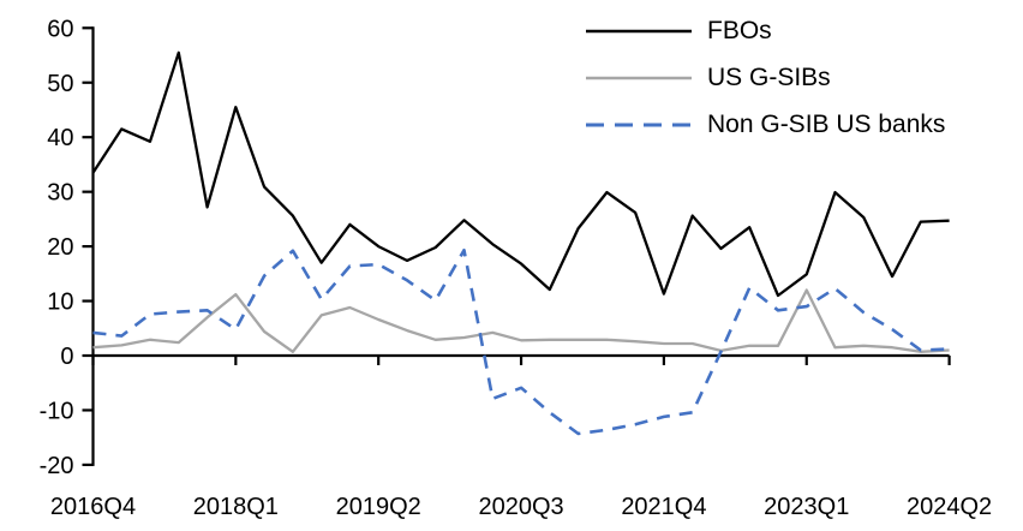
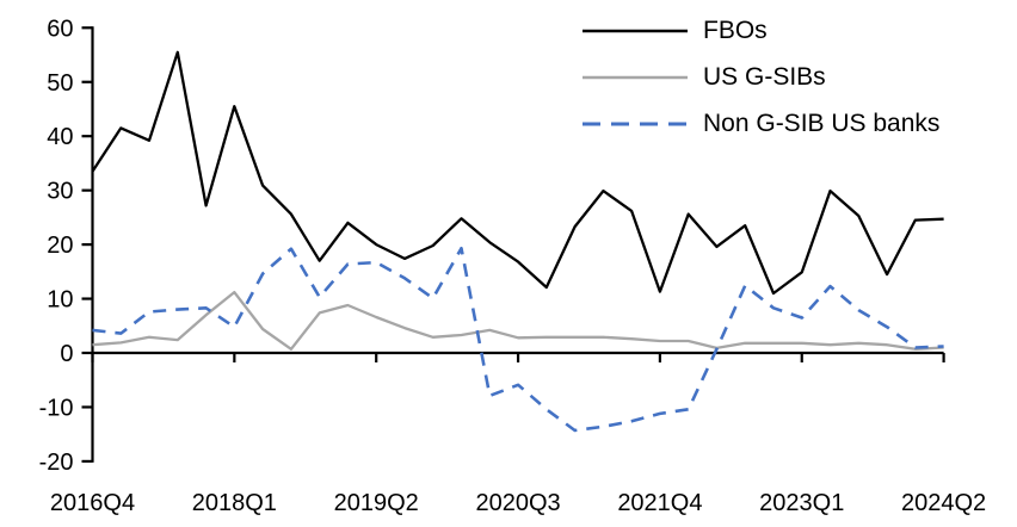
US G-SIBs/2023Q1: 12 -> 2
Non G-SIB US banks/2023Q1: 9 -> 6
